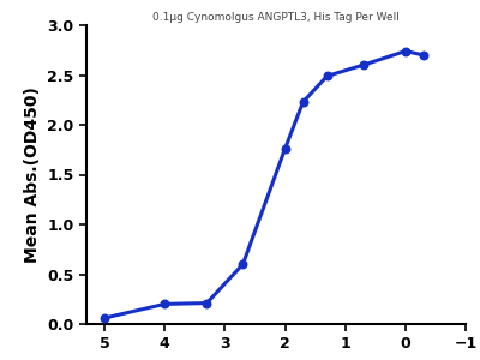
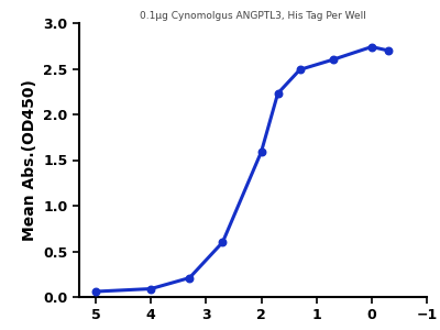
4: 0.20 -> 0.09
2: 1.76 -> 1.59
